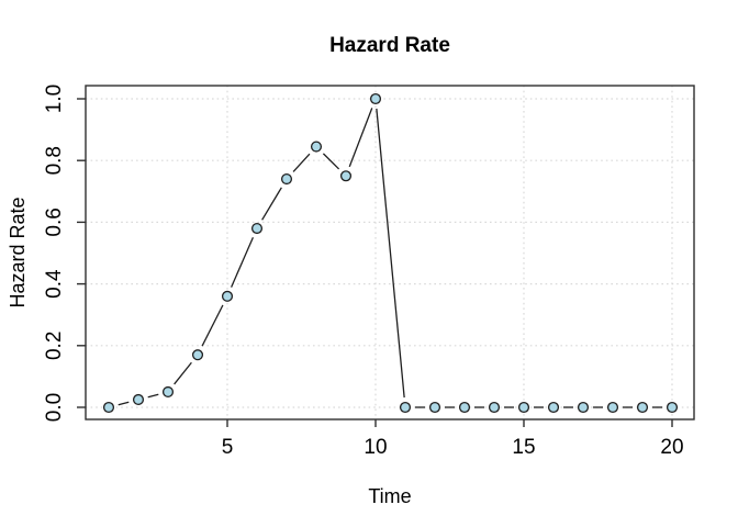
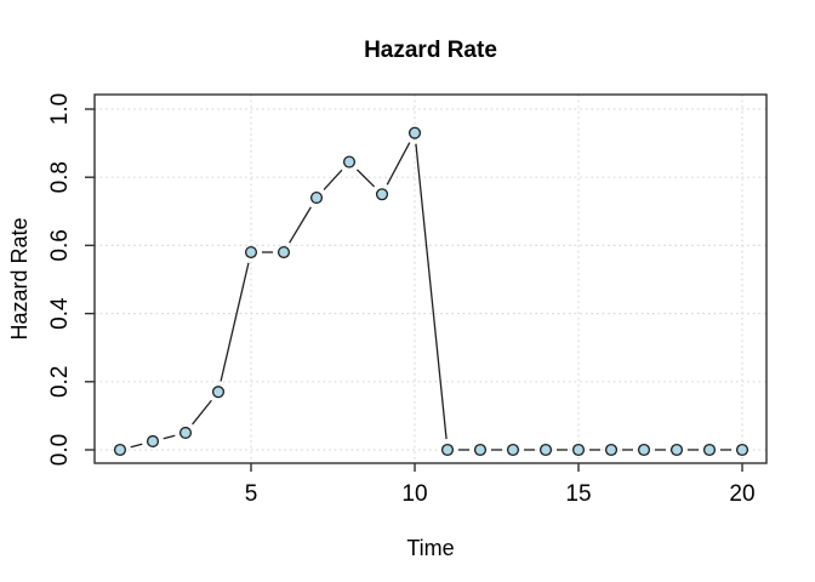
5: 0.36 -> 0.58
10: 1.00 -> 0.93
